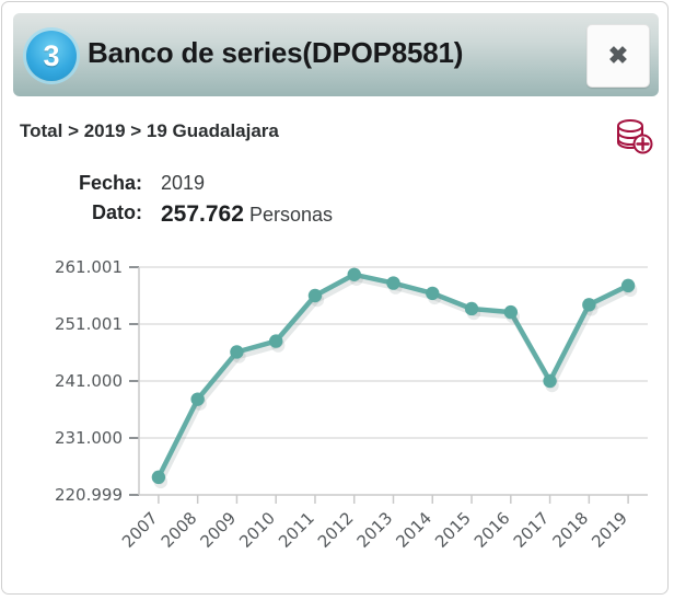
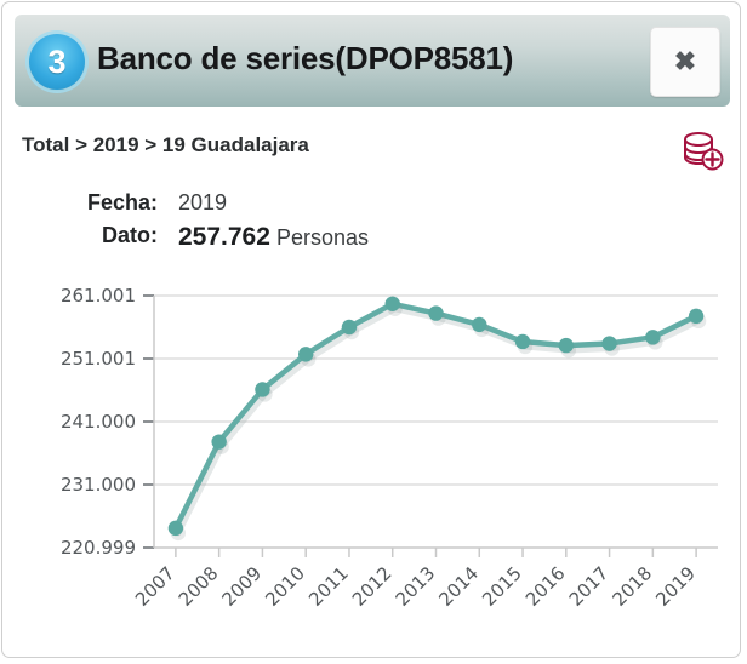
2010: 248000 -> 252000
2017: 241000 -> 253000
